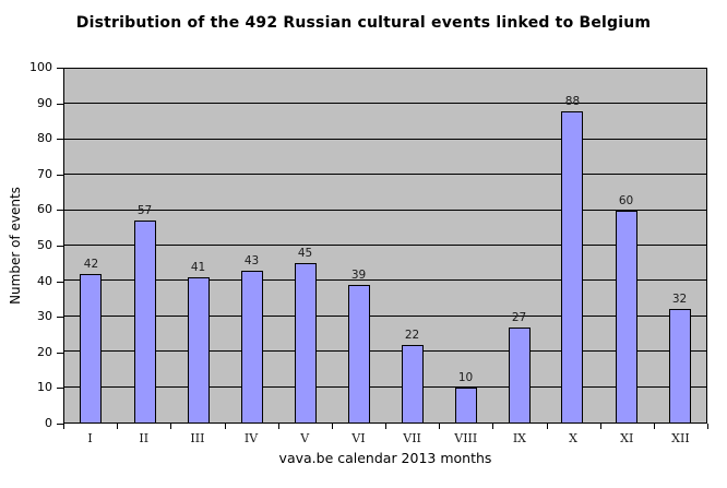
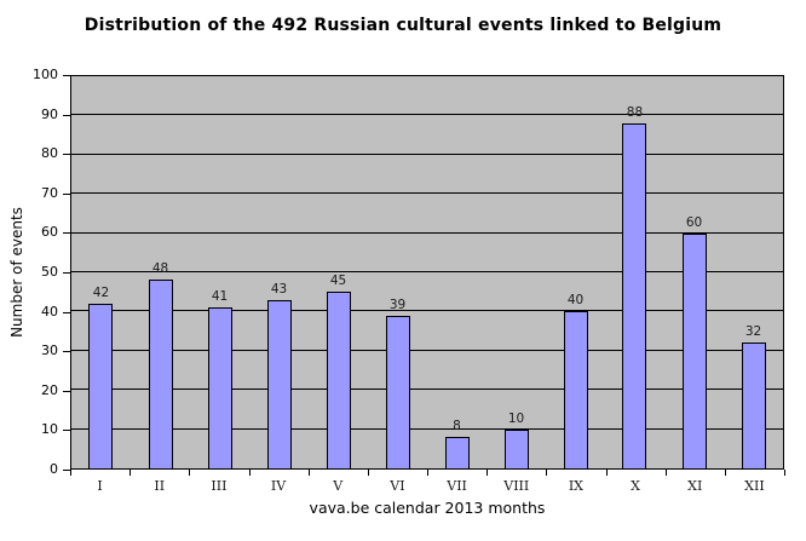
II: 57 -> 48
VII: 22 -> 8
IX: 27 -> 40
